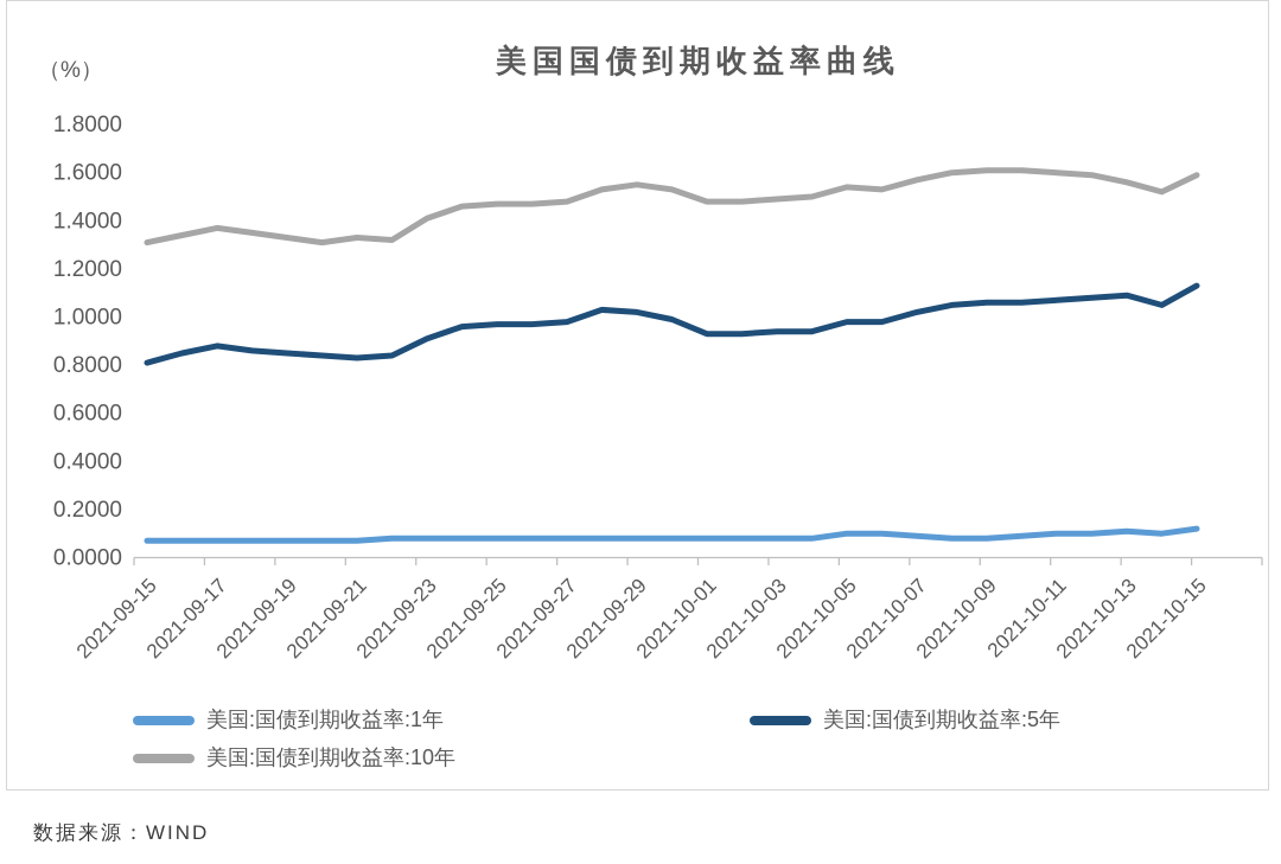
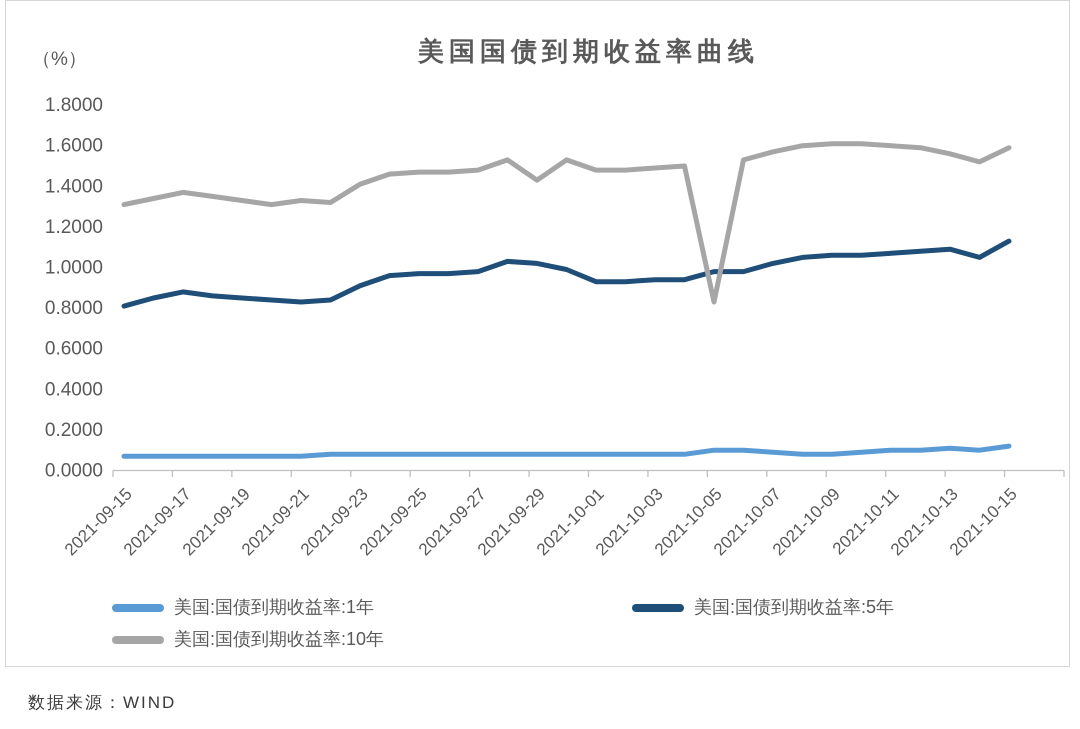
美国:国债到期收益率:10年/2021-09-29: 1.55 -> 1.43
美国:国债到期收益率:10年/2021-10-05: 1.54 -> 0.83
